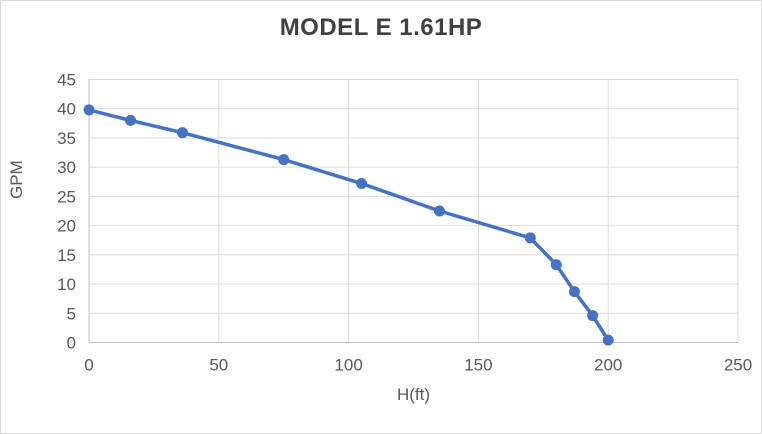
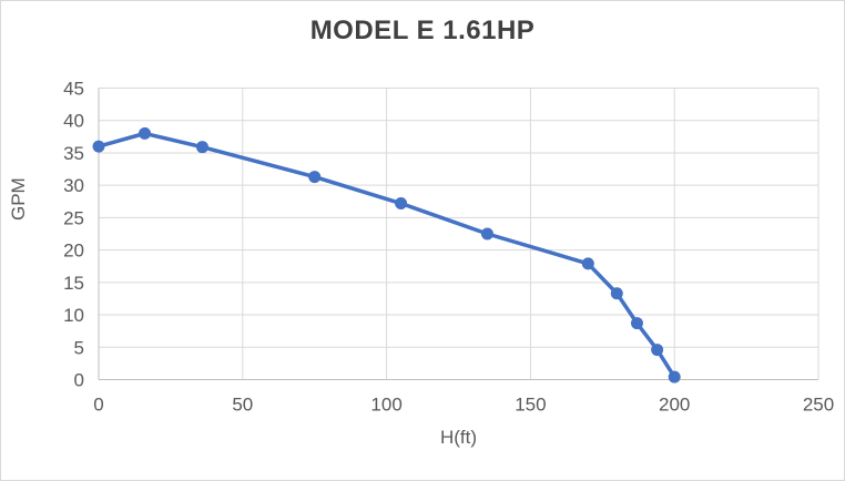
0: 40 -> 36
